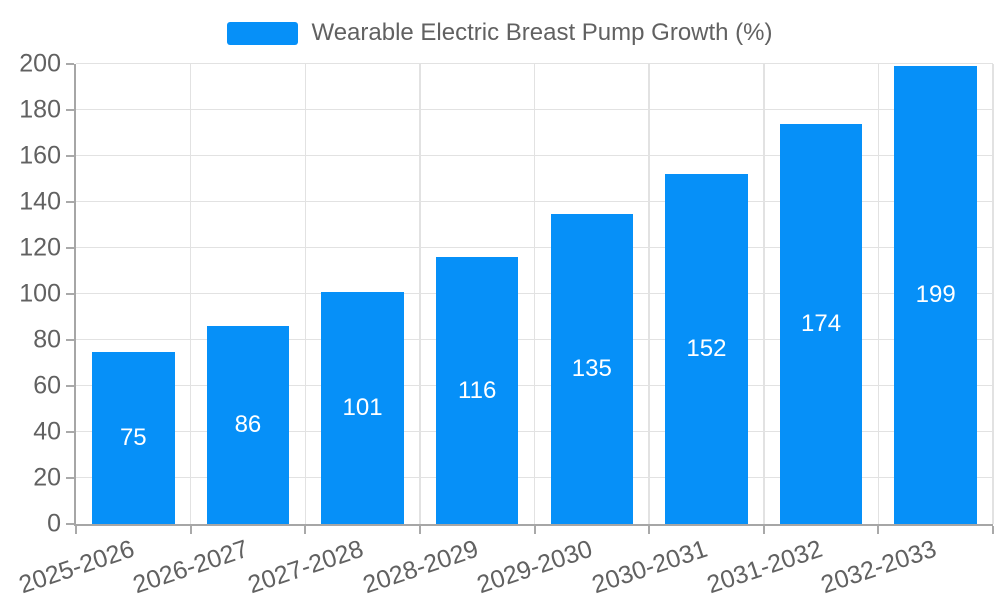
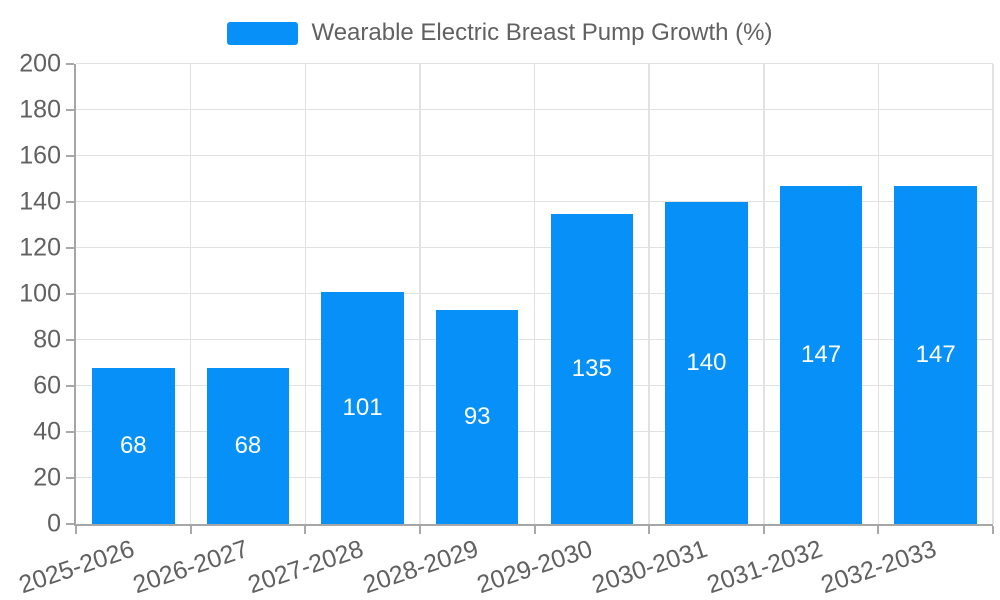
2025-2026: 75 -> 68
2026-2027: 86 -> 68
2028-2029: 116 -> 93
2030-2031: 152 -> 140
2031-2032: 174 -> 147
2032-2033: 199 -> 147
